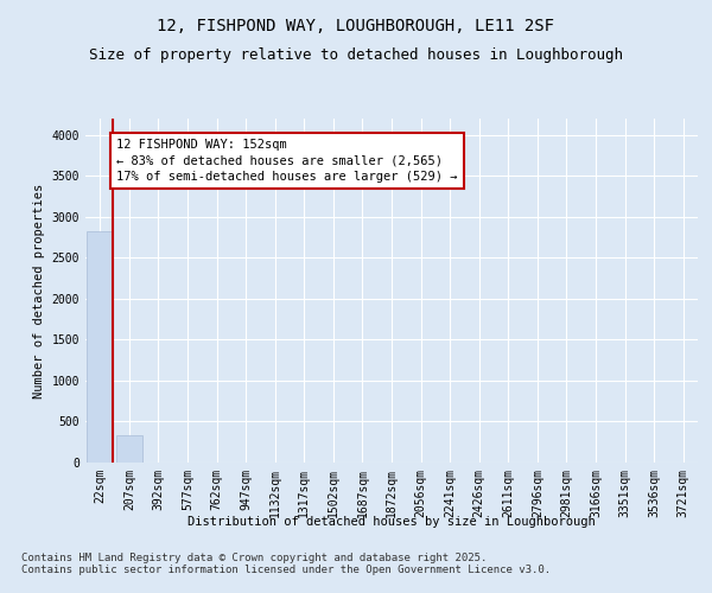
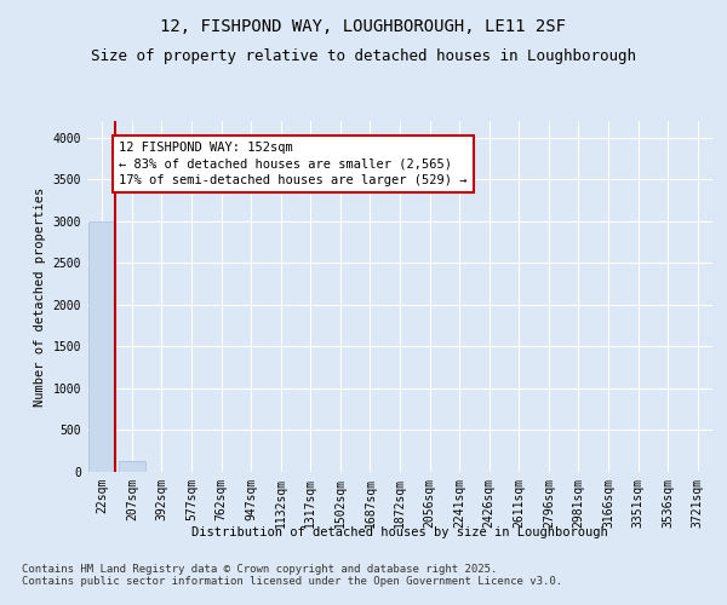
22sqm: 2820 -> 3000
207sqm: 340 -> 130
